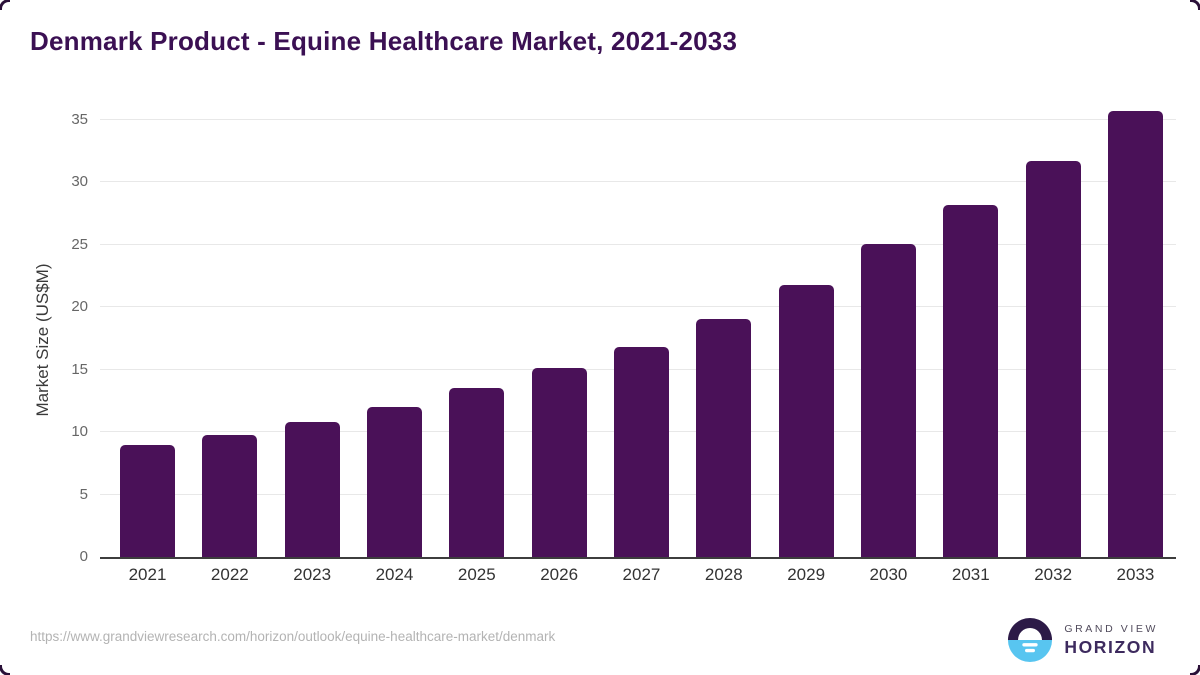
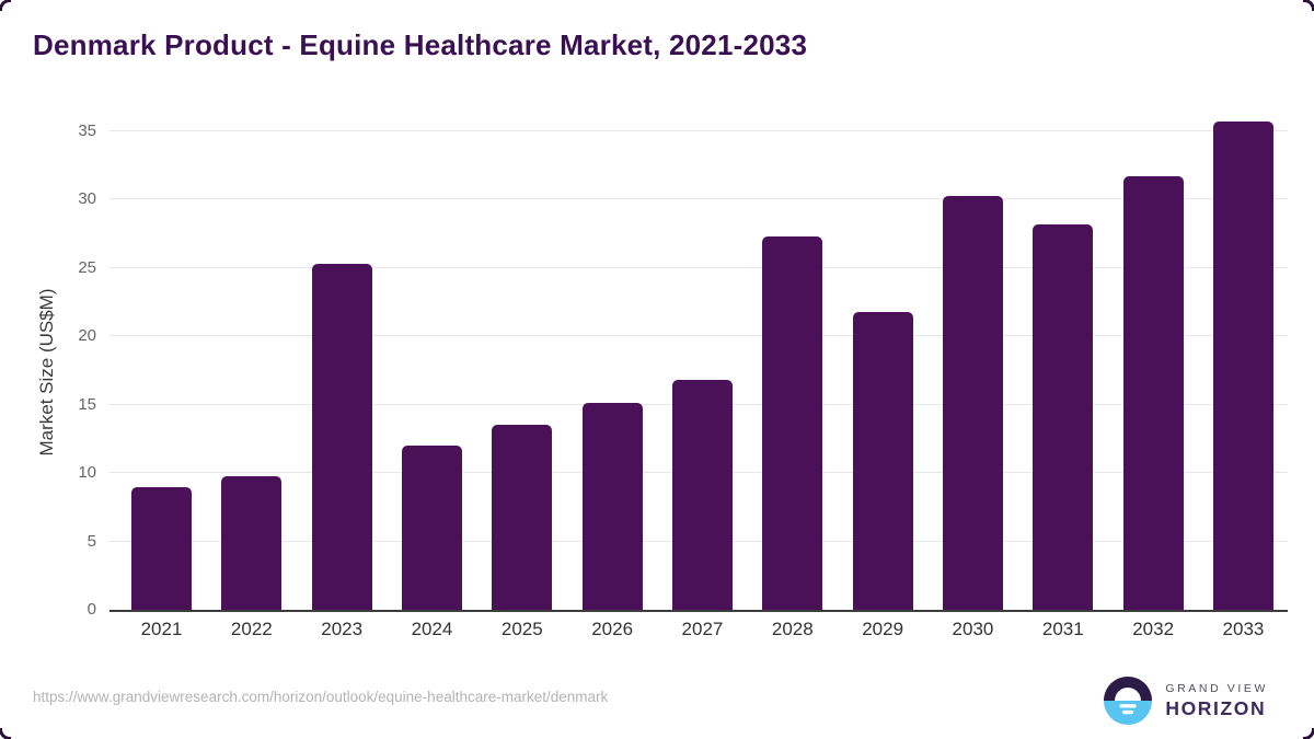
2023: 10.8 -> 25.3
2028: 19.1 -> 27.3
2030: 25.1 -> 30.3
